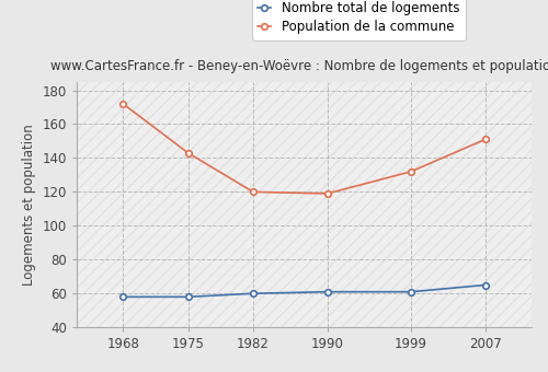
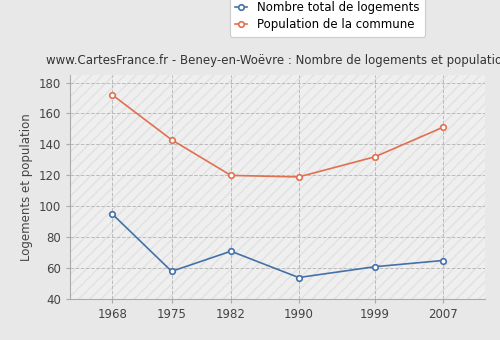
Nombre total de logements/1968: 58 -> 95
Nombre total de logements/1982: 60 -> 71
Nombre total de logements/1990: 61 -> 54
